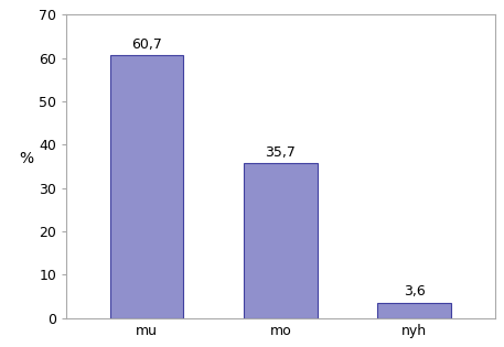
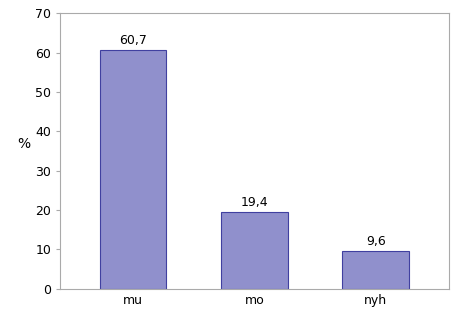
mo: 35,7 -> 19,4
nyh: 3,6 -> 9,6
